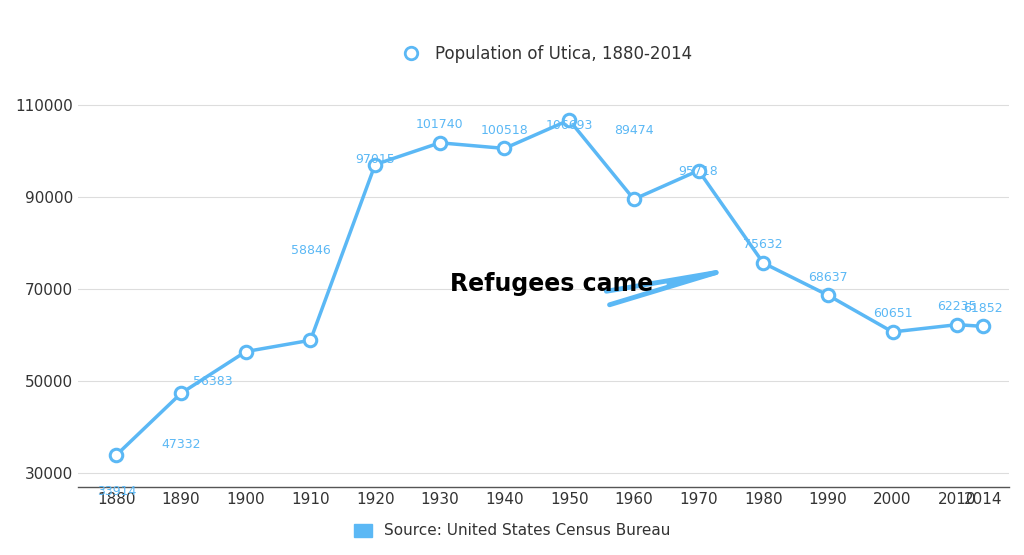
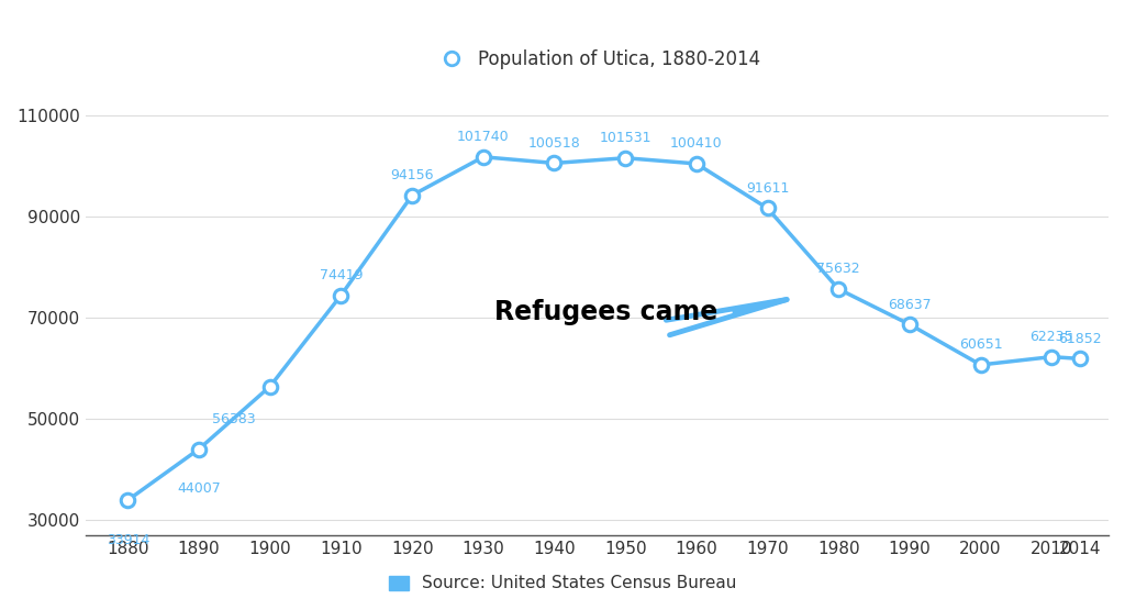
1890: 47332 -> 44007
1910: 58846 -> 74419
1920: 97015 -> 94156
1950: 106693 -> 101531
1960: 89474 -> 100410
1970: 95718 -> 91611
